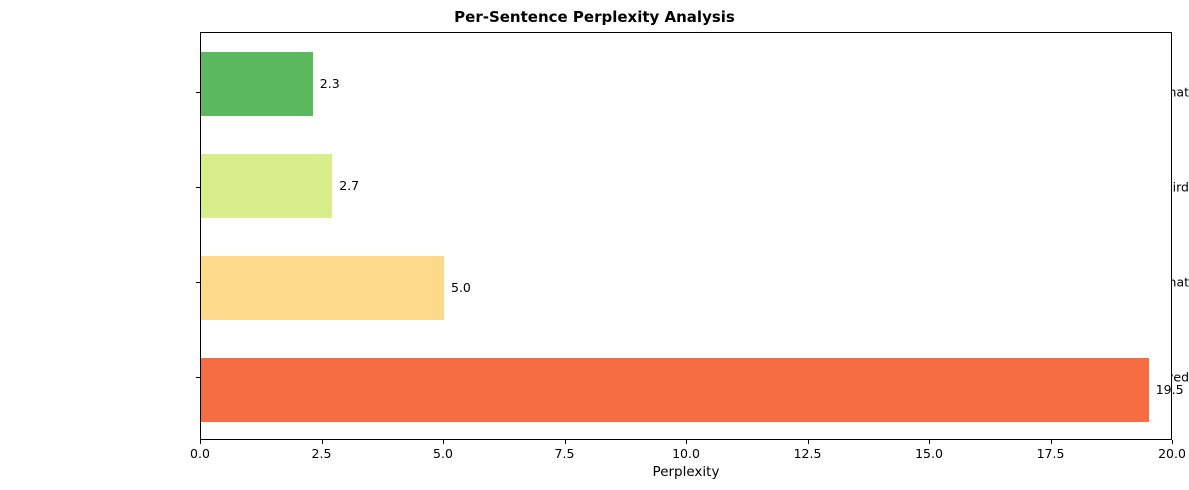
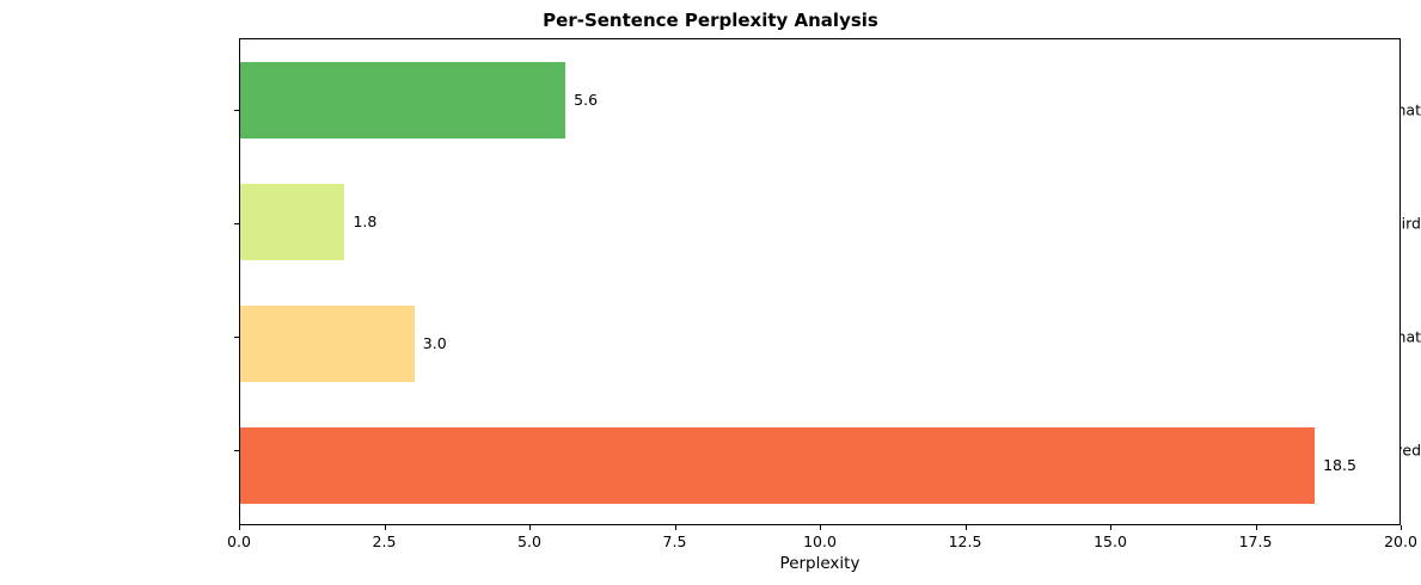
the cat sat on the mat: 2.3 -> 5.6
the dog chased the bird: 2.7 -> 1.8
a bird flew over the mat: 5.0 -> 3.0
the cat and the dog played: 19.5 -> 18.5
